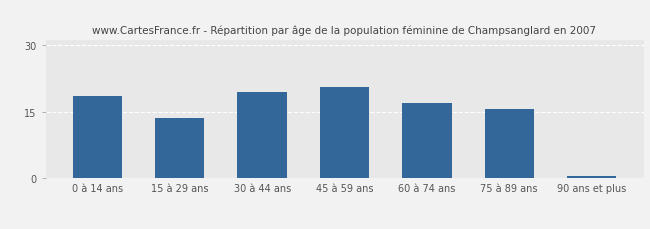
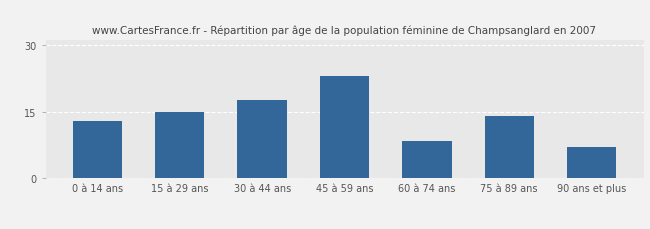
0 à 14 ans: 18.5 -> 13.0
15 à 29 ans: 13.5 -> 15.0
30 à 44 ans: 19.5 -> 17.5
45 à 59 ans: 20.5 -> 23.0
60 à 74 ans: 17.0 -> 8.5
75 à 89 ans: 15.5 -> 14.0
90 ans et plus: 0.5 -> 7.0
